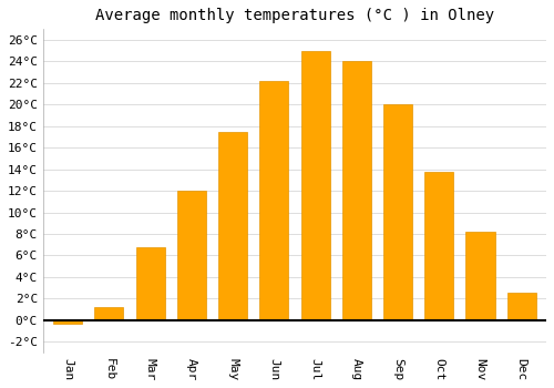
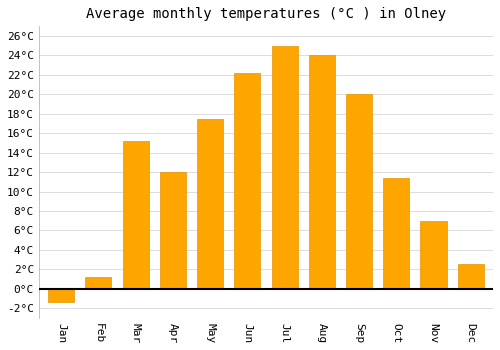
Jan: -0.3°C -> -1.4°C
Mar: 6.8°C -> 15.2°C
Oct: 13.8°C -> 11.4°C
Nov: 8.2°C -> 7.0°C
